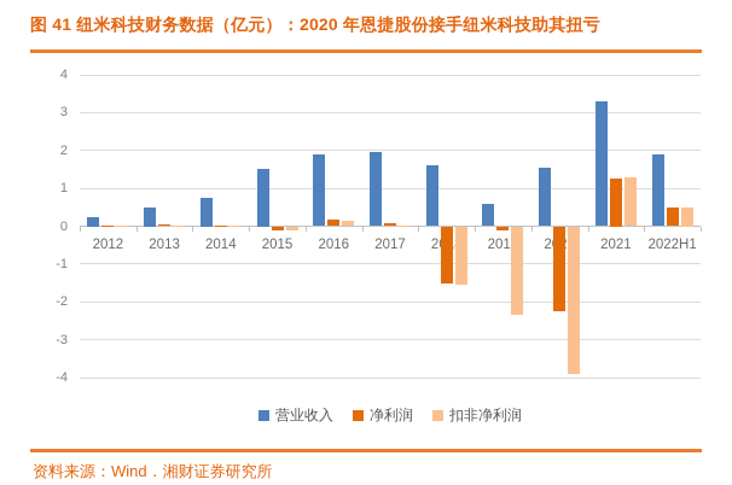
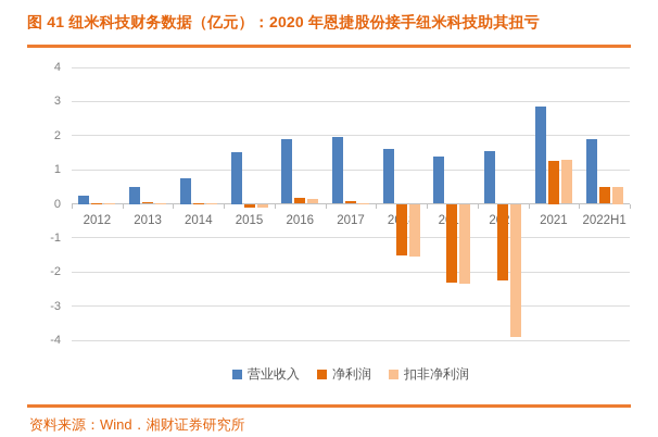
营业收入/2019: 0.6 -> 1.4
净利润/2019: -0.1 -> -2.3
营业收入/2021: 3.3 -> 2.9
